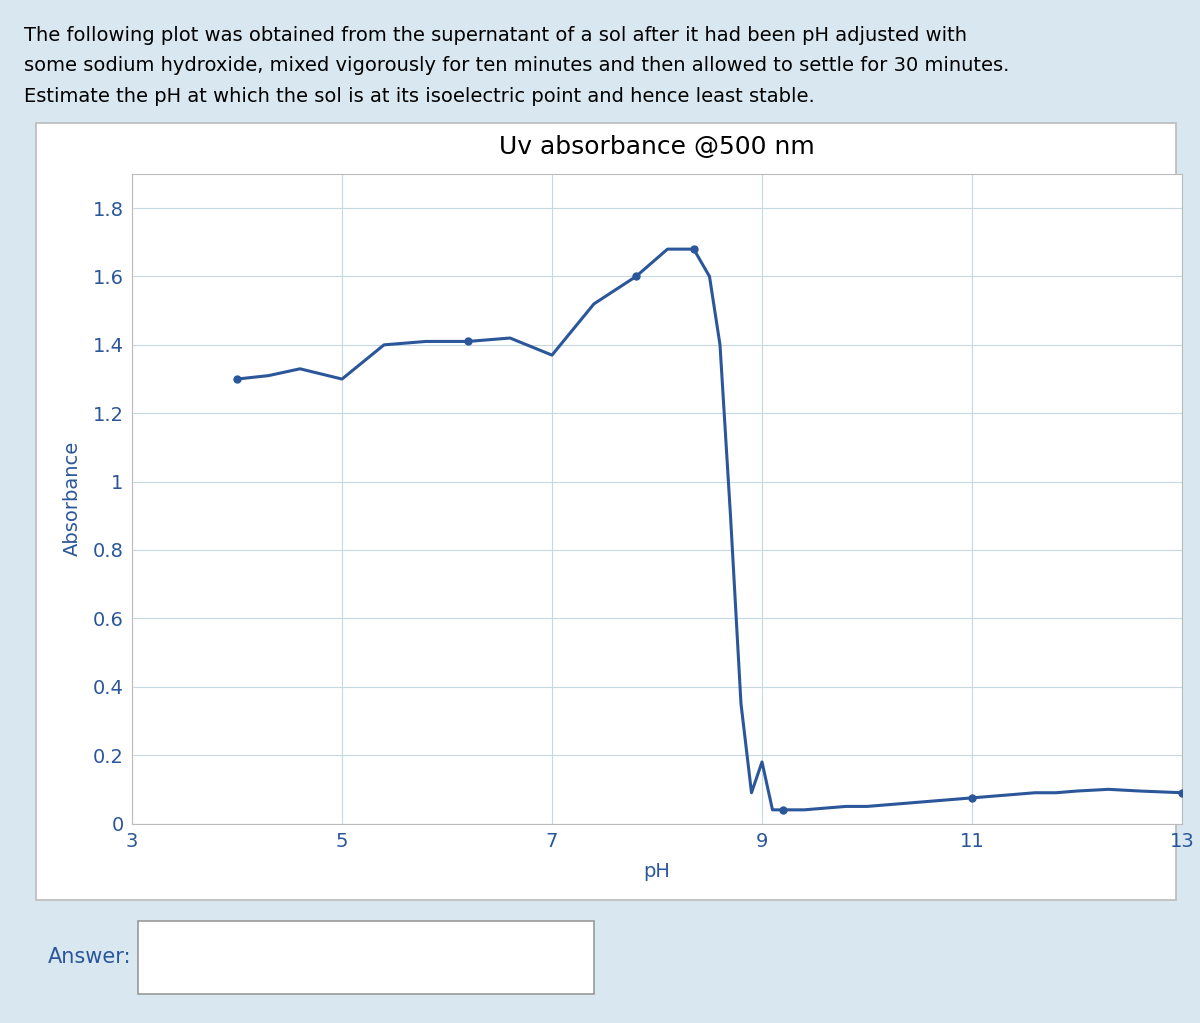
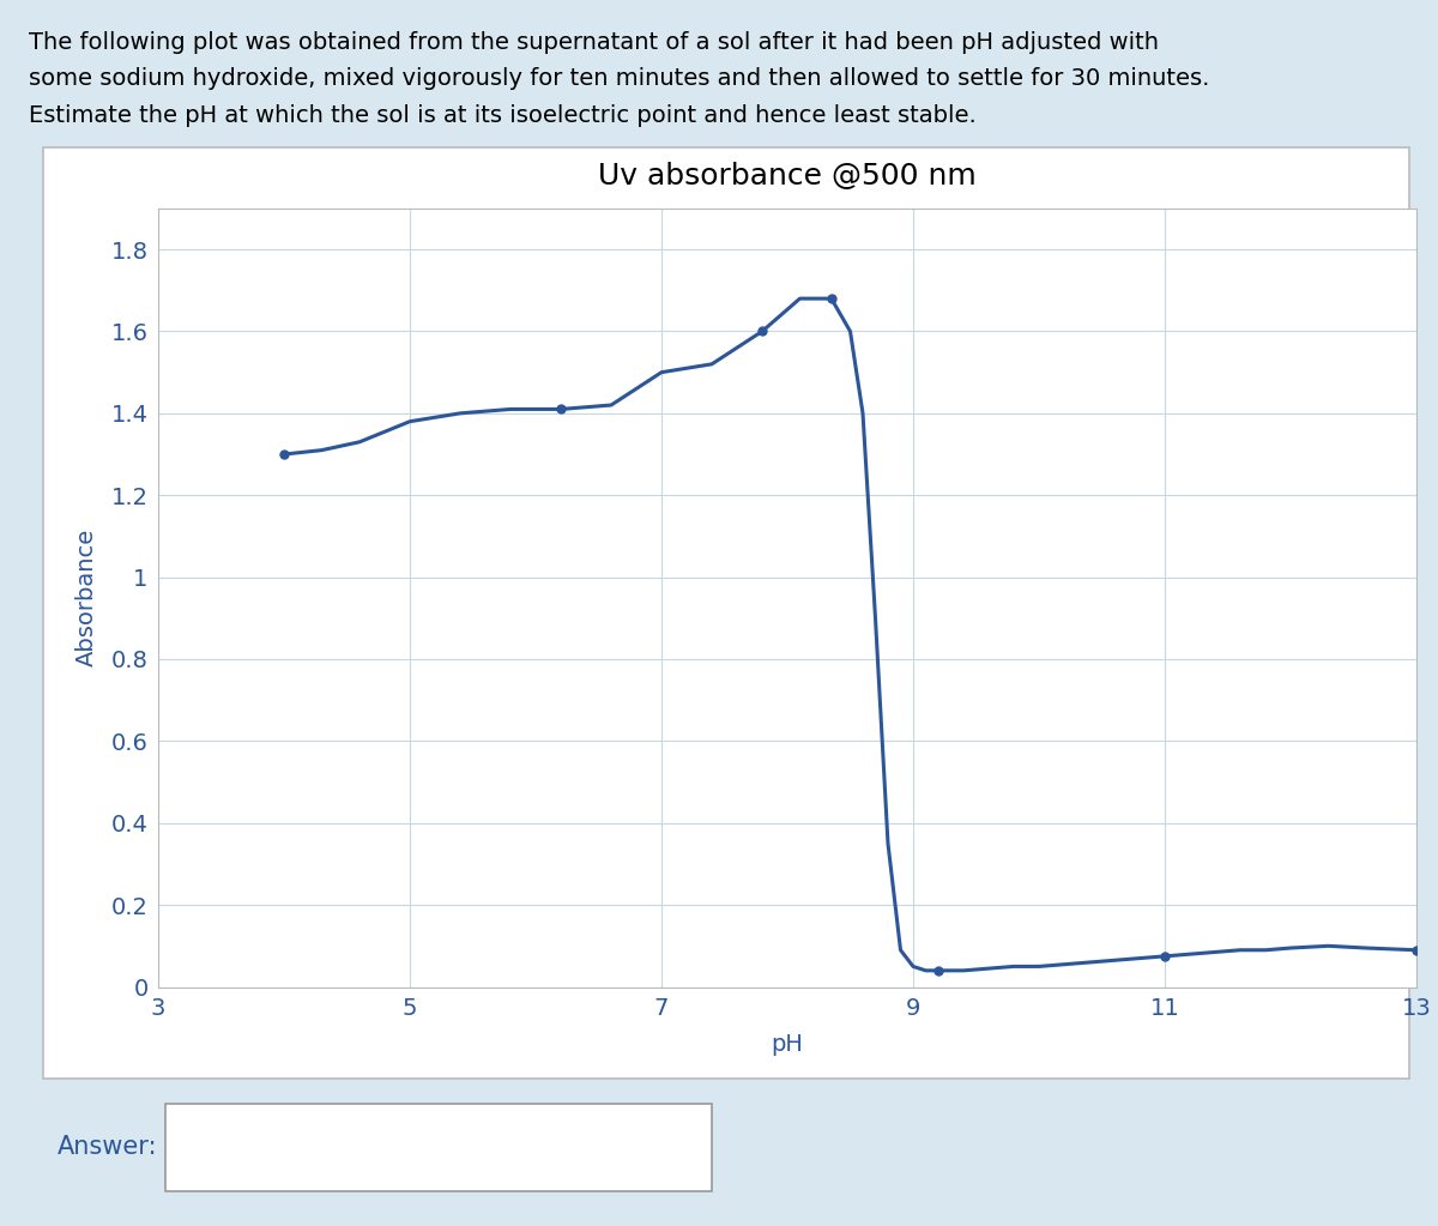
5: 1.300 -> 1.380
7: 1.370 -> 1.500
9: 0.180 -> 0.050
